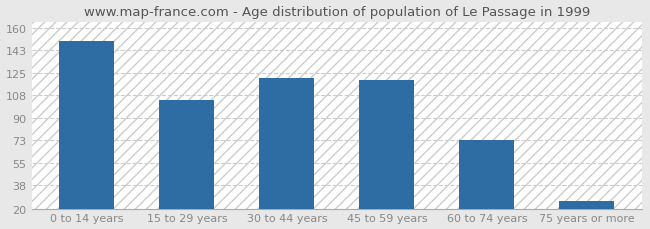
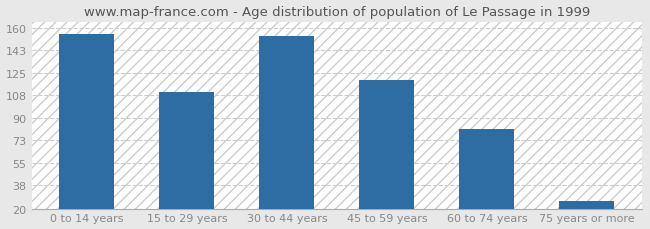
0 to 14 years: 150 -> 155
15 to 29 years: 104 -> 110
30 to 44 years: 121 -> 154
60 to 74 years: 73 -> 82
